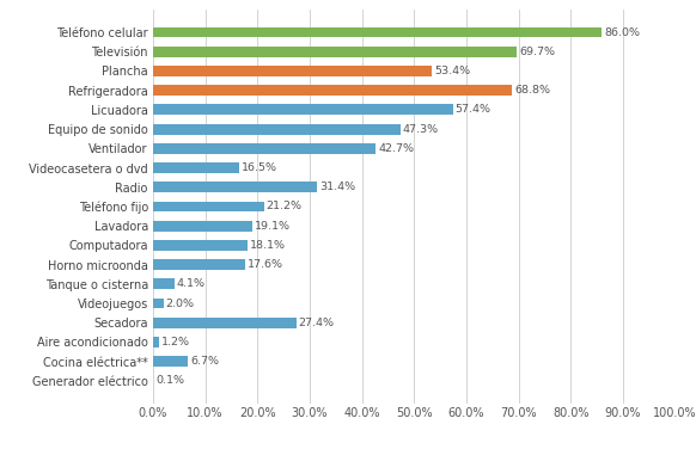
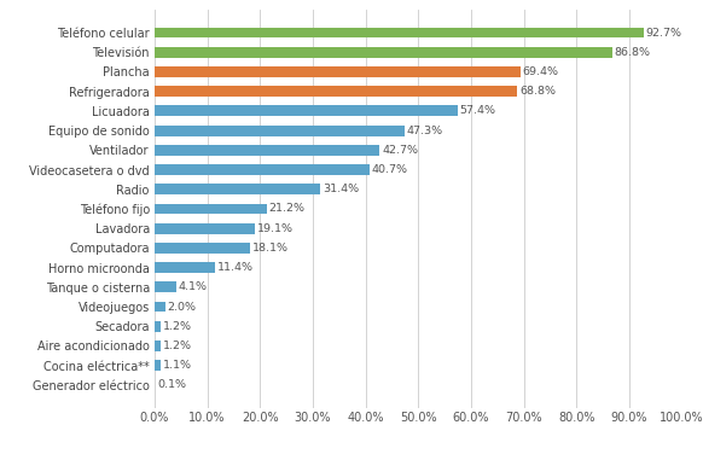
Teléfono celular: 86.0% -> 92.7%
Televisión: 69.7% -> 86.8%
Plancha: 53.4% -> 69.4%
Videocasetera o dvd: 16.5% -> 40.7%
Horno microonda: 17.6% -> 11.4%
Secadora: 27.4% -> 1.2%
Cocina eléctrica**: 6.7% -> 1.1%
